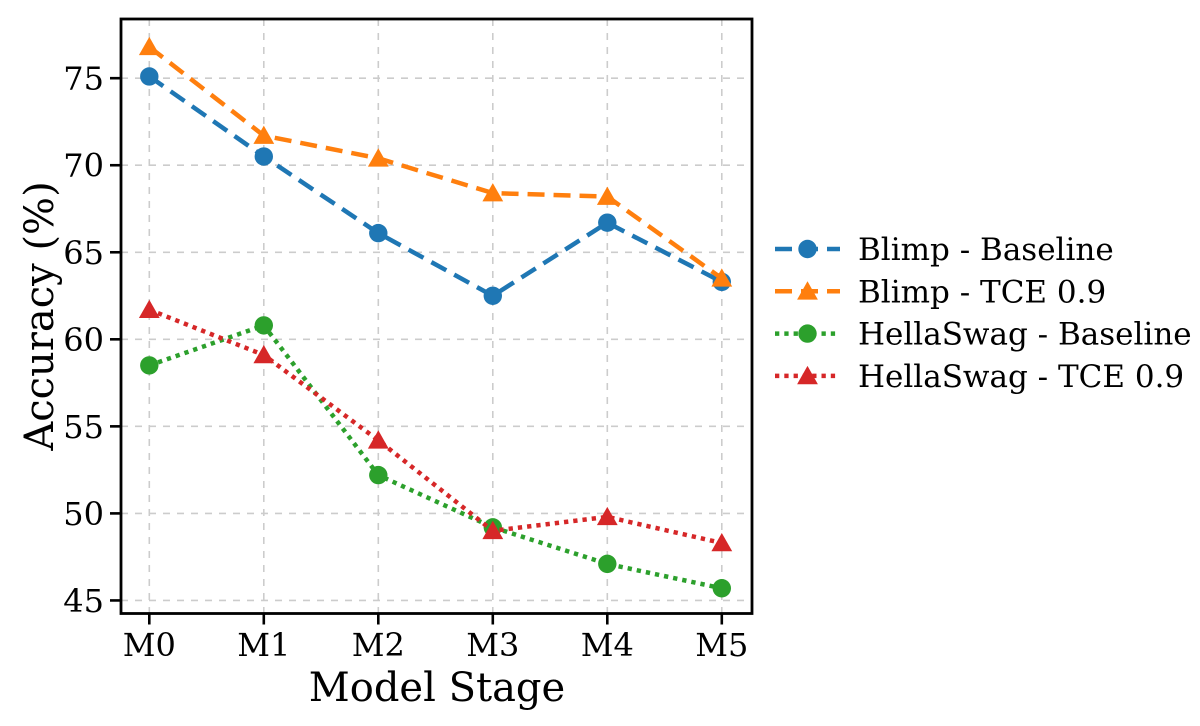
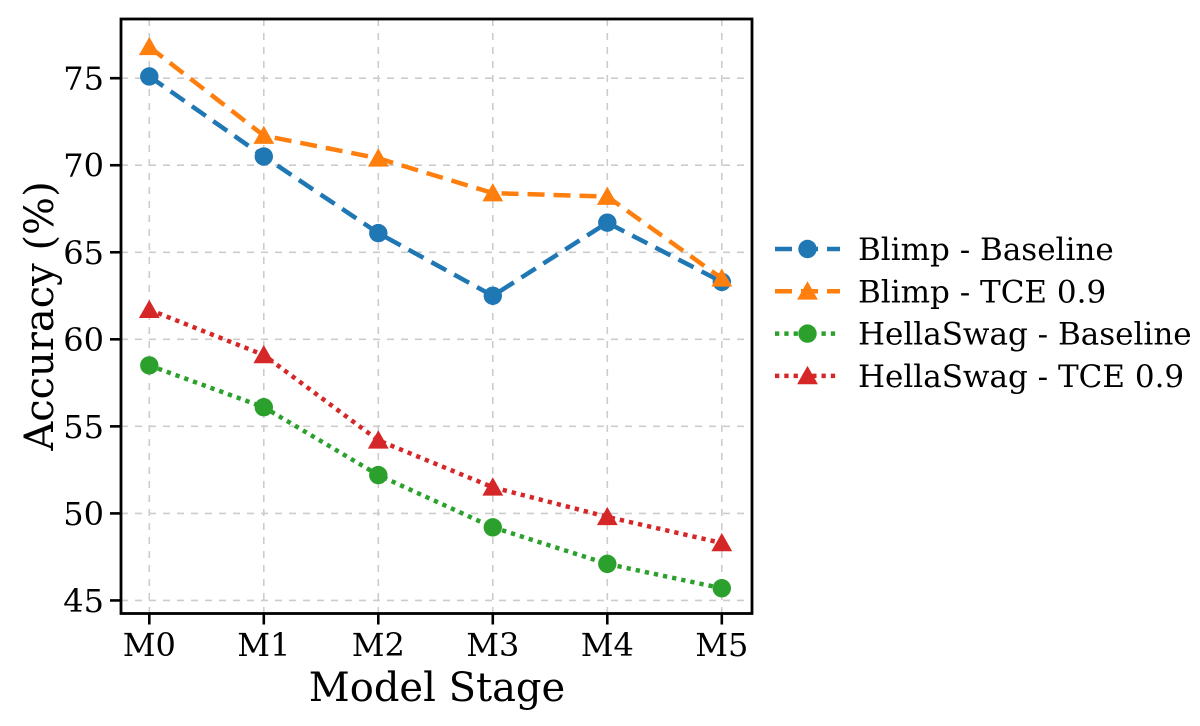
HellaSwag - Baseline/M1: 60.8 -> 56.1
HellaSwag - TCE 0.9/M3: 49.0 -> 51.5
